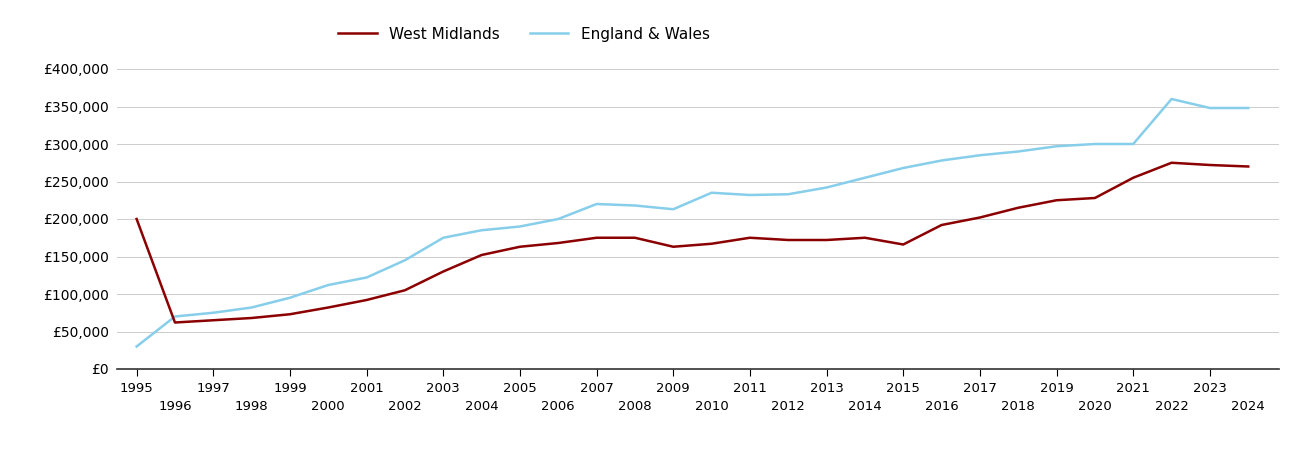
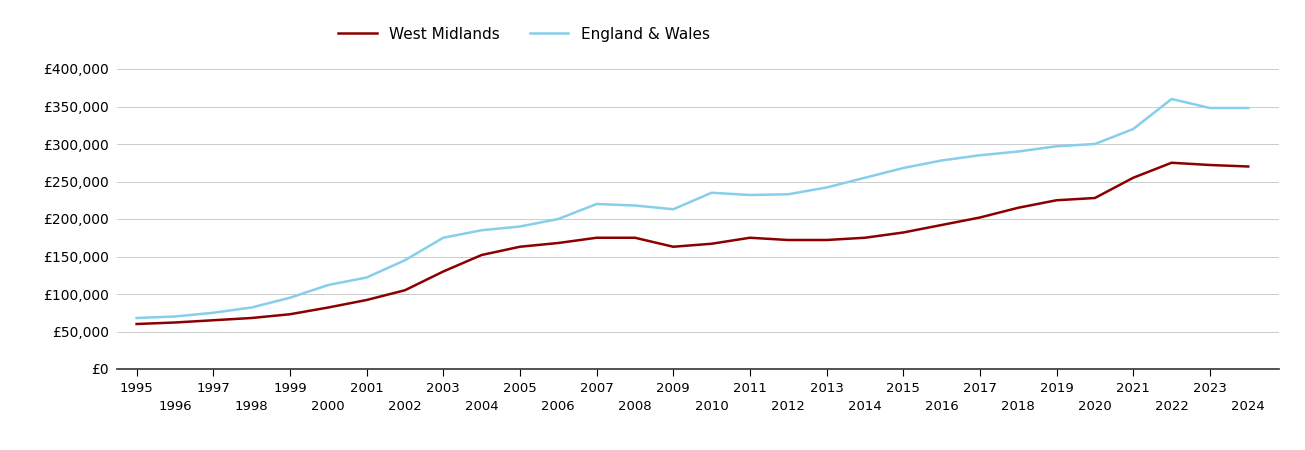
West Midlands/1995: £200,000 -> £60,000
England & Wales/1995: £30,000 -> £68,000
West Midlands/2015: £166,000 -> £182,000
England & Wales/2021: £300,000 -> £320,000
